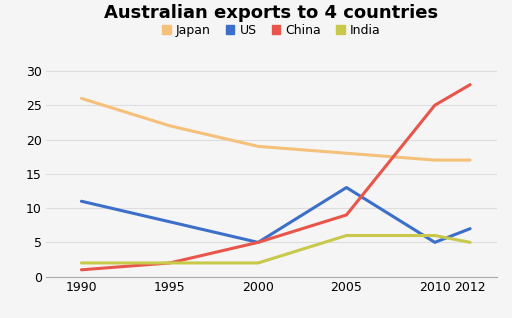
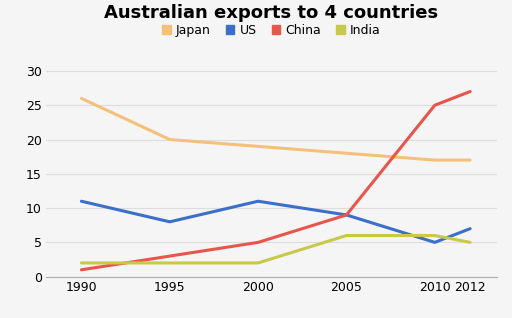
Japan/1995: 22 -> 20
China/1995: 2 -> 3
US/2000: 5 -> 11
US/2005: 13 -> 9
China/2012: 28 -> 27
